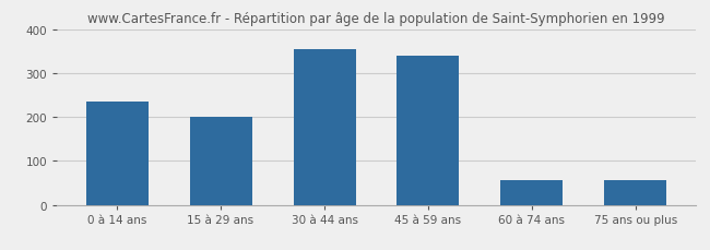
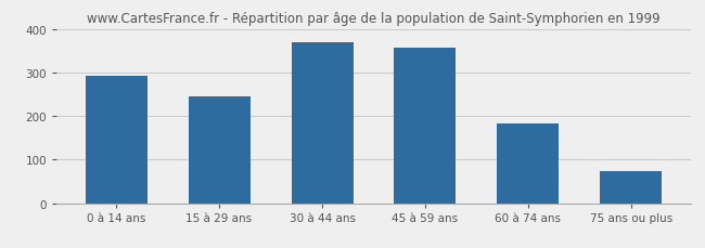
0 à 14 ans: 235 -> 291
15 à 29 ans: 200 -> 246
30 à 44 ans: 355 -> 370
45 à 59 ans: 340 -> 356
60 à 74 ans: 55 -> 183
75 ans ou plus: 55 -> 73
